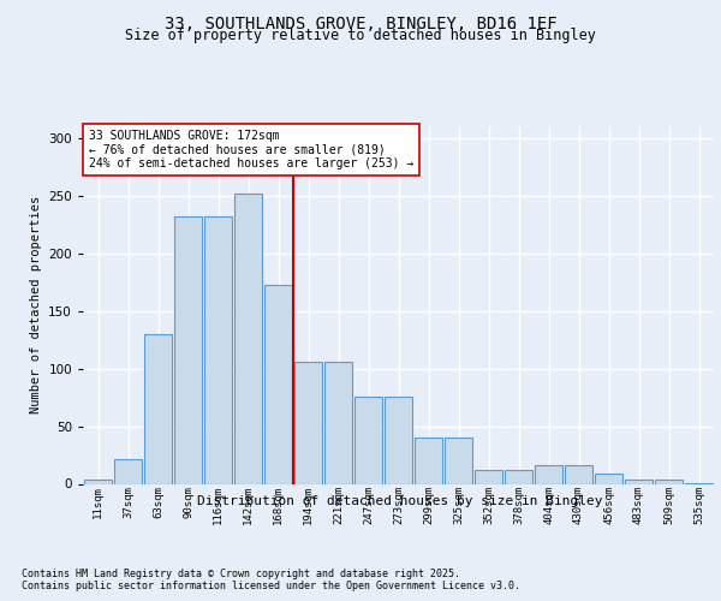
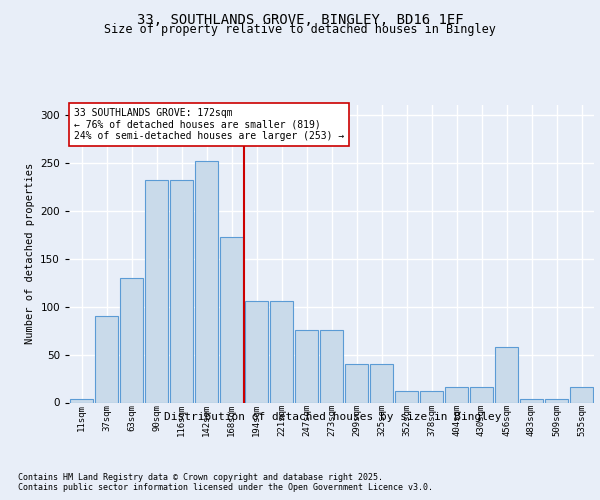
37sqm: 21 -> 90
456sqm: 9 -> 58
535sqm: 1 -> 16
